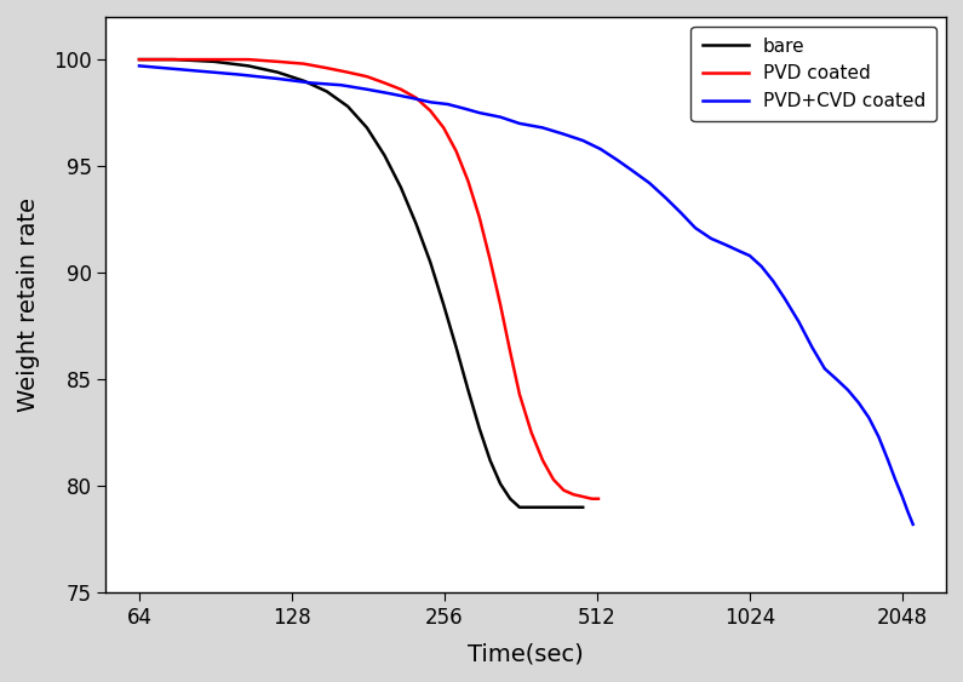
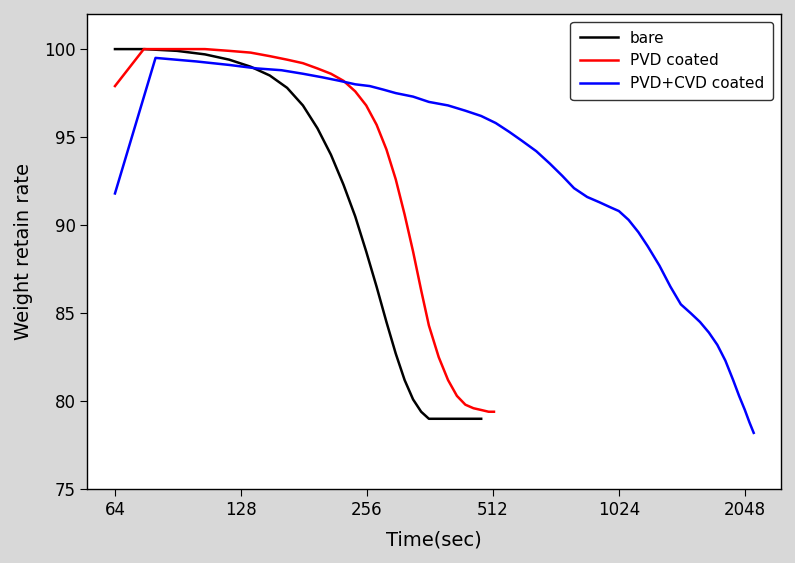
PVD coated/64: 100.0 -> 97.9
PVD+CVD coated/64: 99.7 -> 91.8
